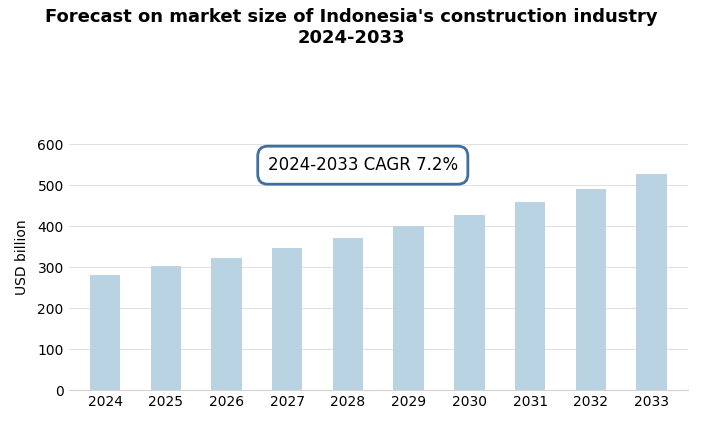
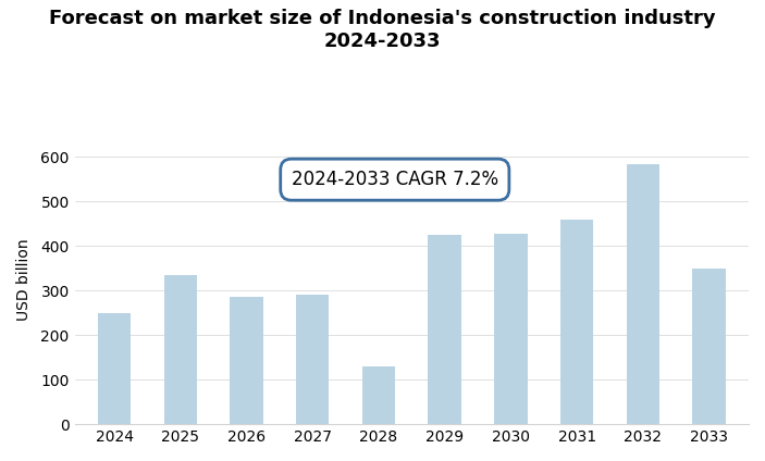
2024: 282 -> 250
2025: 302 -> 335
2026: 323 -> 285
2027: 348 -> 290
2028: 372 -> 130
2029: 400 -> 425
2032: 492 -> 585
2033: 527 -> 350
